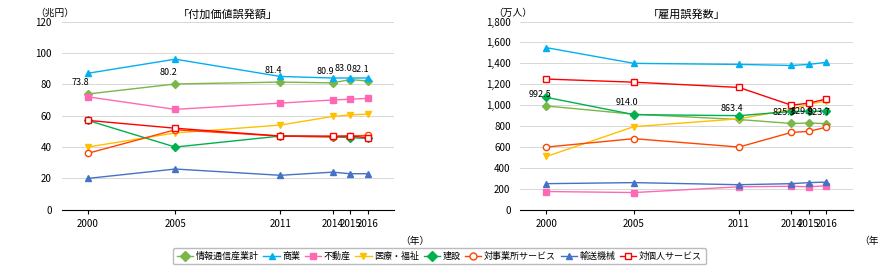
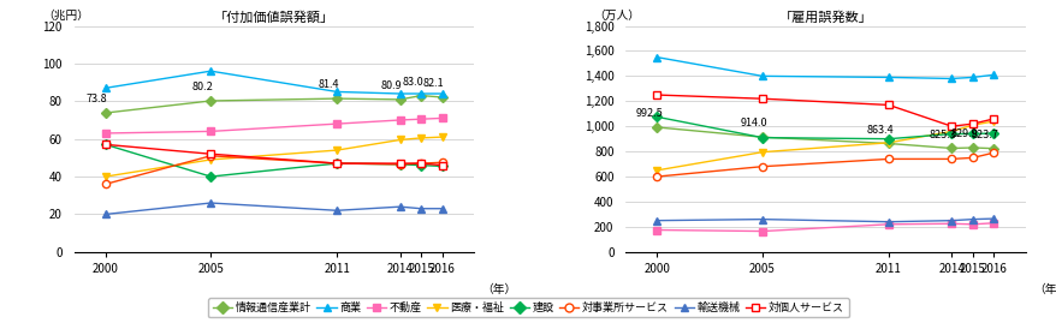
「付加価値誤発額」/不動産/2000: 72 -> 63
「雇用誤発数」/医療・福祉/2000: 510 -> 650
「雇用誤発数」/対事業所サービス/2011: 600 -> 740
